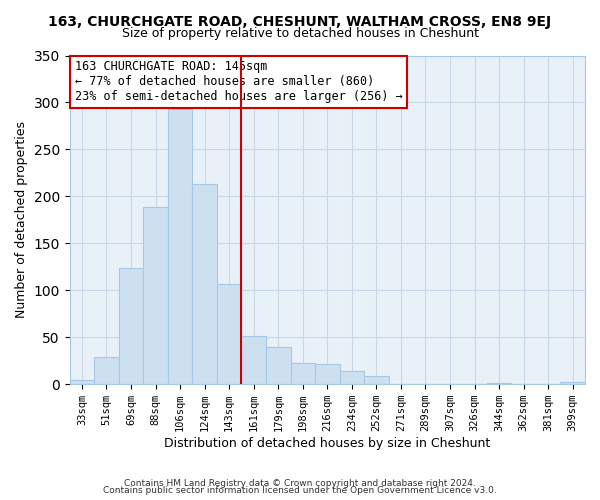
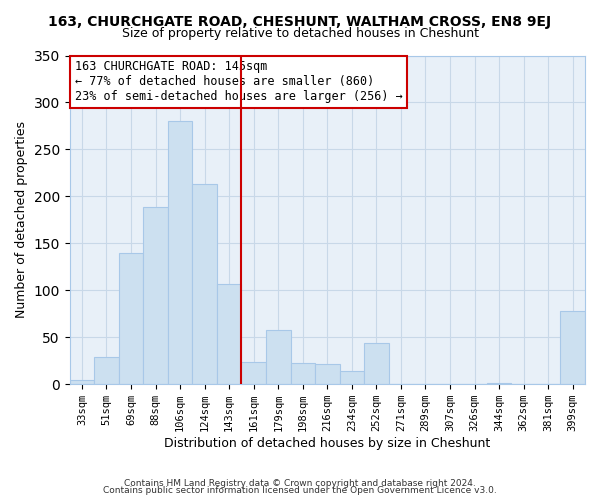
69sqm: 124 -> 140
106sqm: 293 -> 280
161sqm: 51 -> 24
179sqm: 40 -> 58
252sqm: 9 -> 44
399sqm: 2 -> 78
